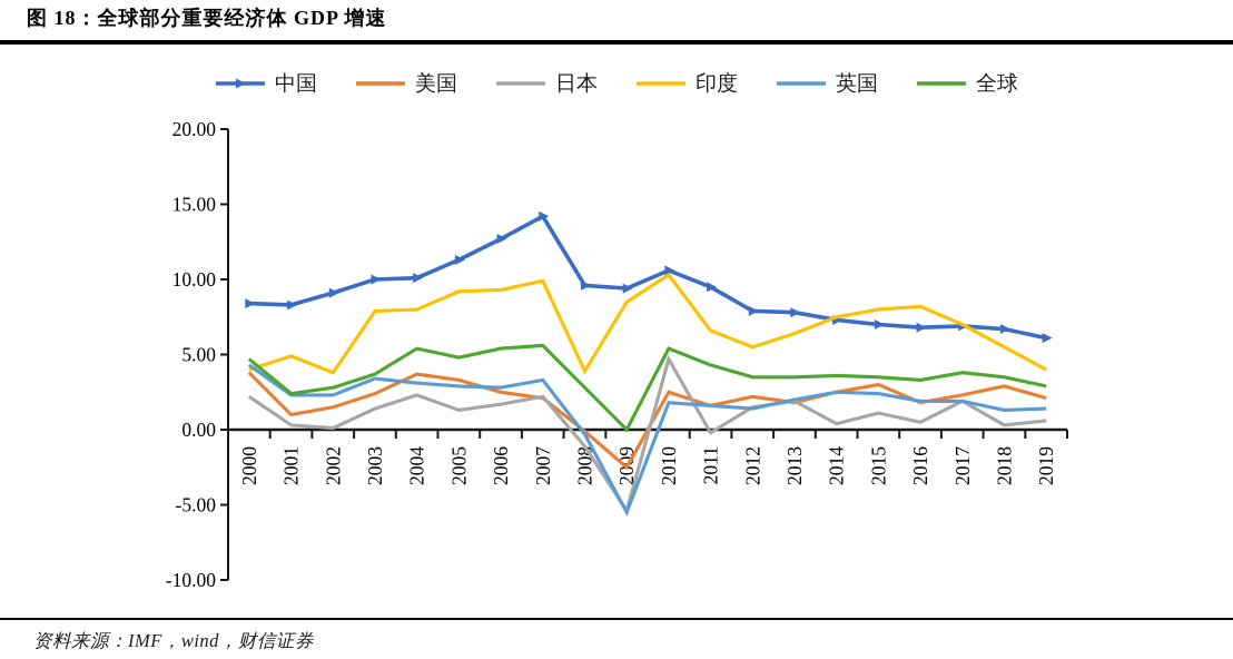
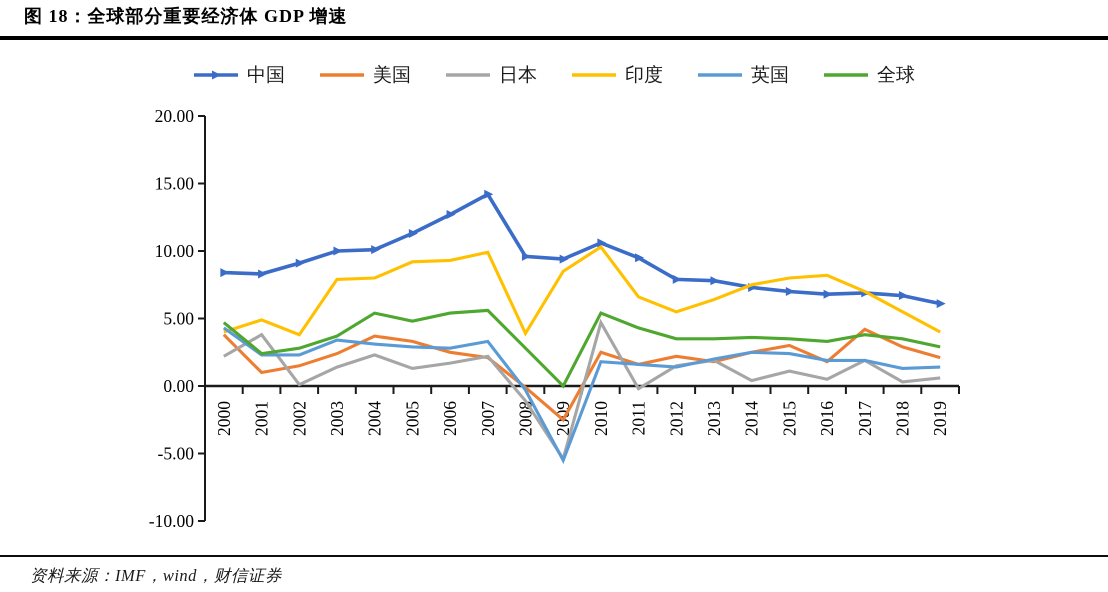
日本/2001: 0.3 -> 3.8
美国/2017: 2.3 -> 4.2
